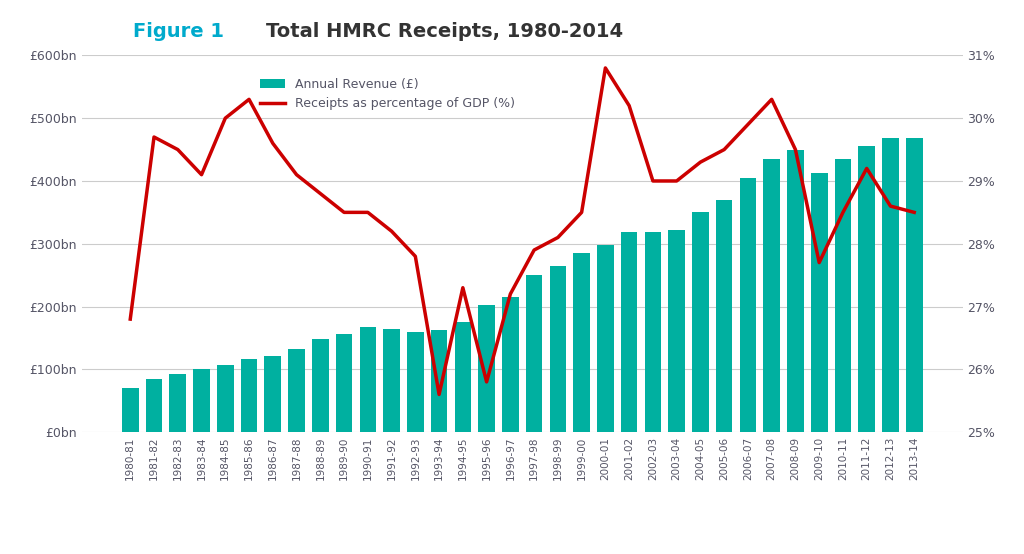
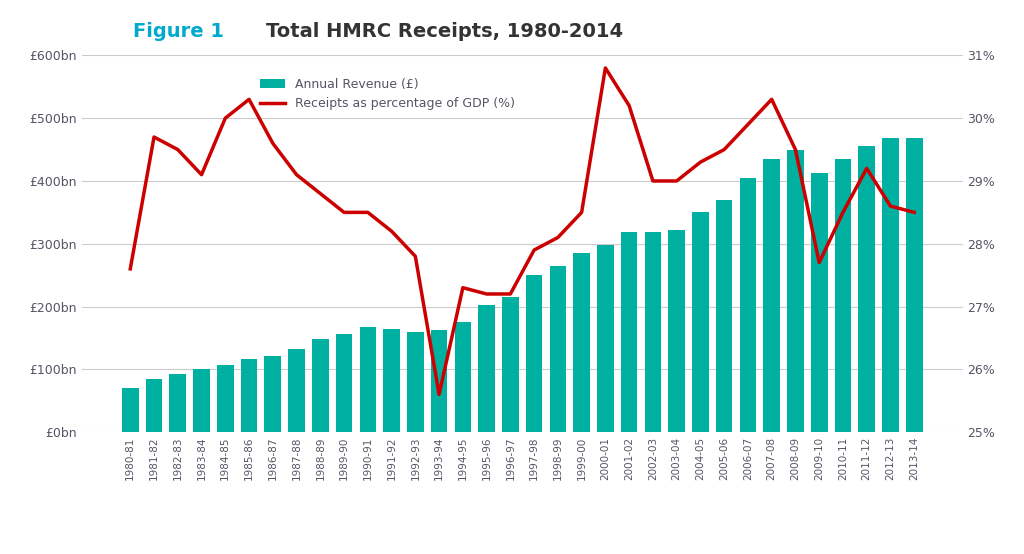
Receipts as percentage of GDP (%)/1980-81: 26.8% -> 27.6%
Receipts as percentage of GDP (%)/1995-96: 25.8% -> 27.2%
